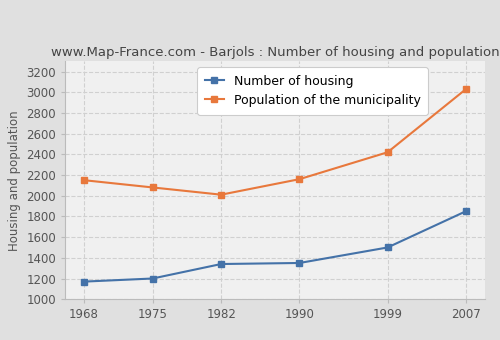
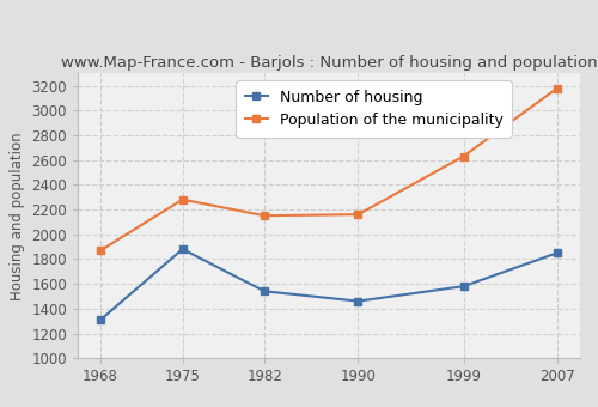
Number of housing/1968: 1170 -> 1310
Population of the municipality/1968: 2150 -> 1870
Number of housing/1975: 1200 -> 1880
Population of the municipality/1975: 2080 -> 2280
Number of housing/1982: 1340 -> 1540
Population of the municipality/1982: 2010 -> 2150
Number of housing/1990: 1350 -> 1460
Number of housing/1999: 1500 -> 1580
Population of the municipality/1999: 2420 -> 2630
Population of the municipality/2007: 3030 -> 3180
